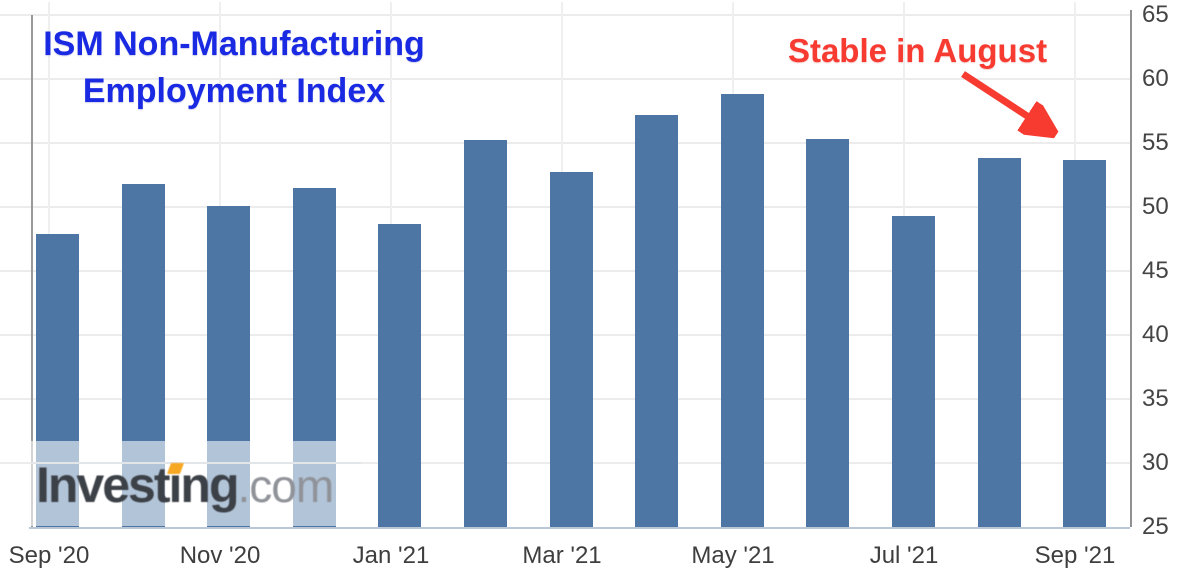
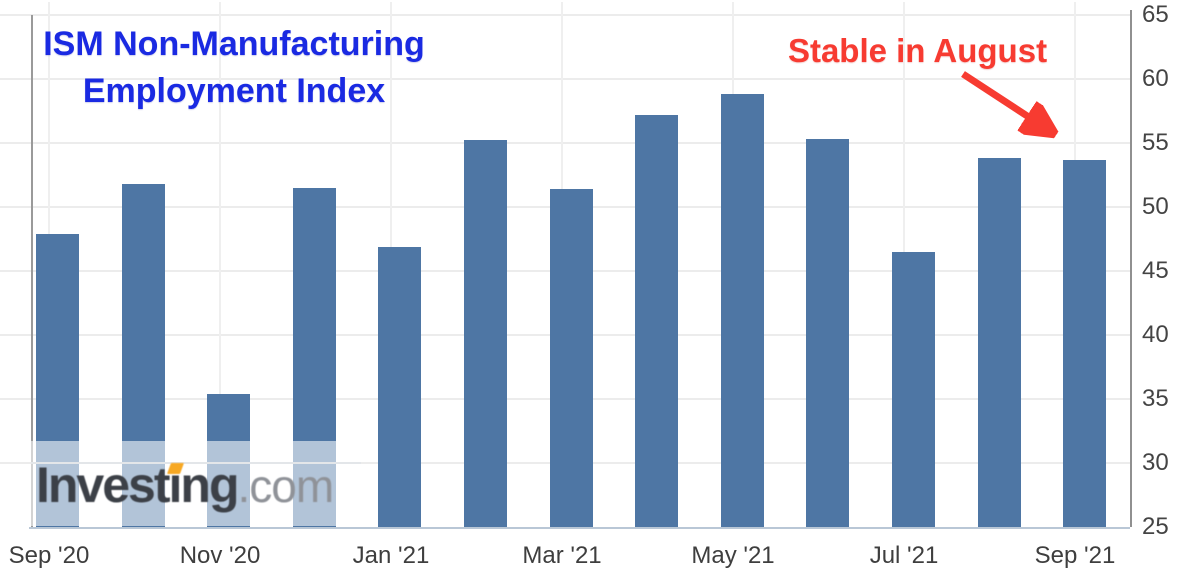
Nov '20: 50.1 -> 35.4
Jan '21: 48.7 -> 46.9
Mar '21: 52.7 -> 51.4
Jul '21: 49.3 -> 46.5
